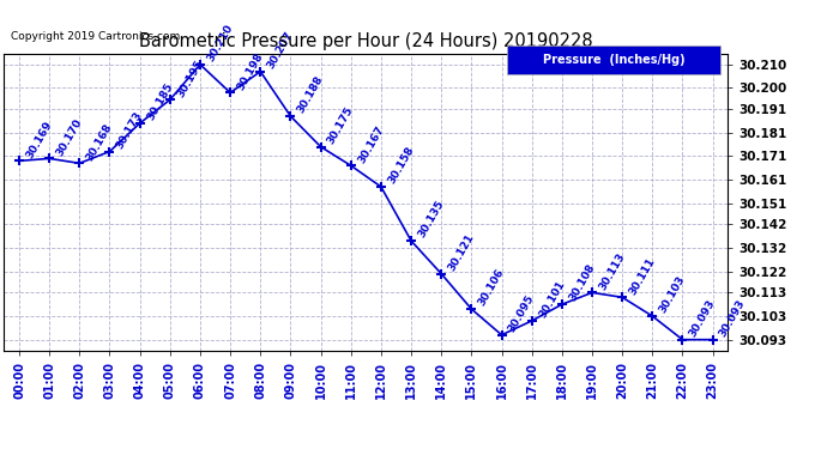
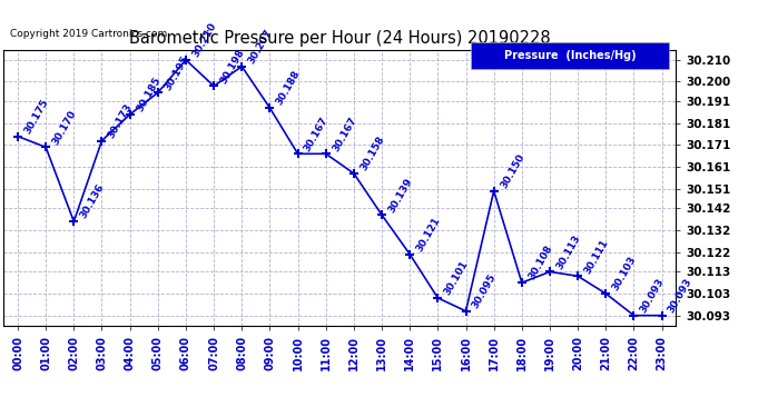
00:00: 30.169 -> 30.175
02:00: 30.168 -> 30.136
10:00: 30.175 -> 30.167
13:00: 30.135 -> 30.139
15:00: 30.106 -> 30.101
17:00: 30.101 -> 30.150
